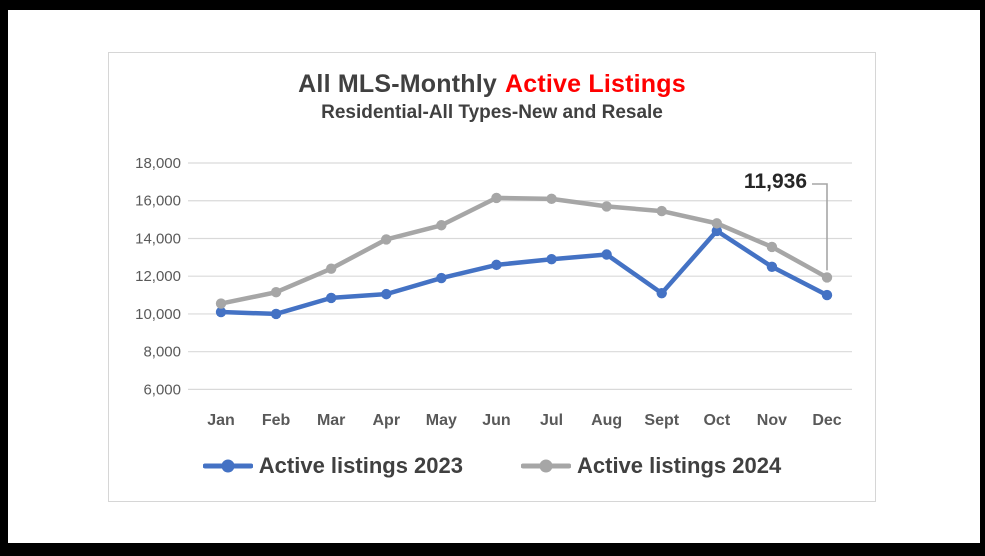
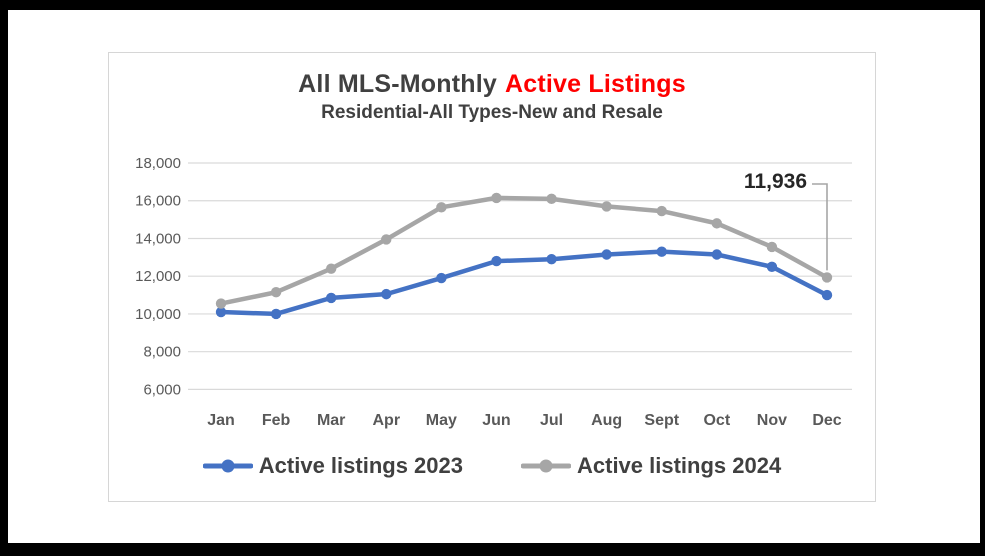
Active listings 2024/May: 14700 -> 15600
Active listings 2023/Jun: 12600 -> 12800
Active listings 2023/Sept: 11100 -> 13300
Active listings 2023/Oct: 14400 -> 13200
